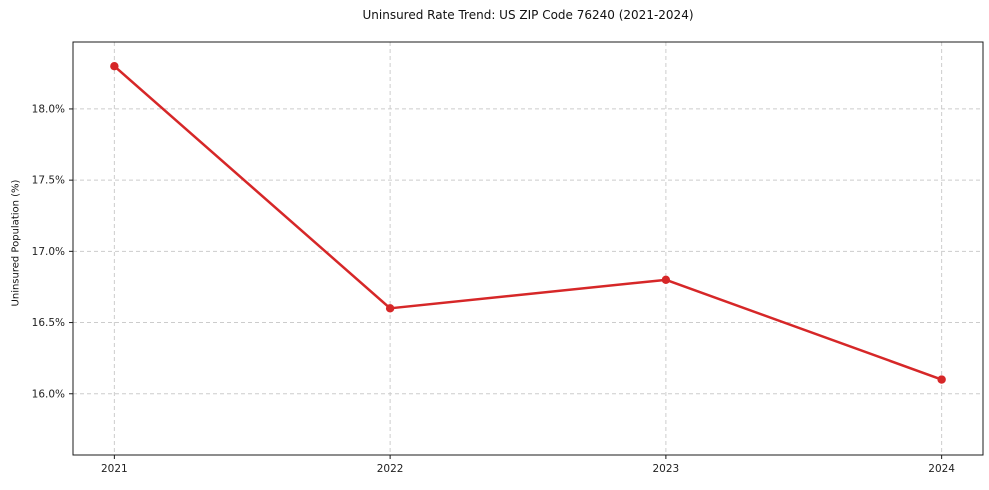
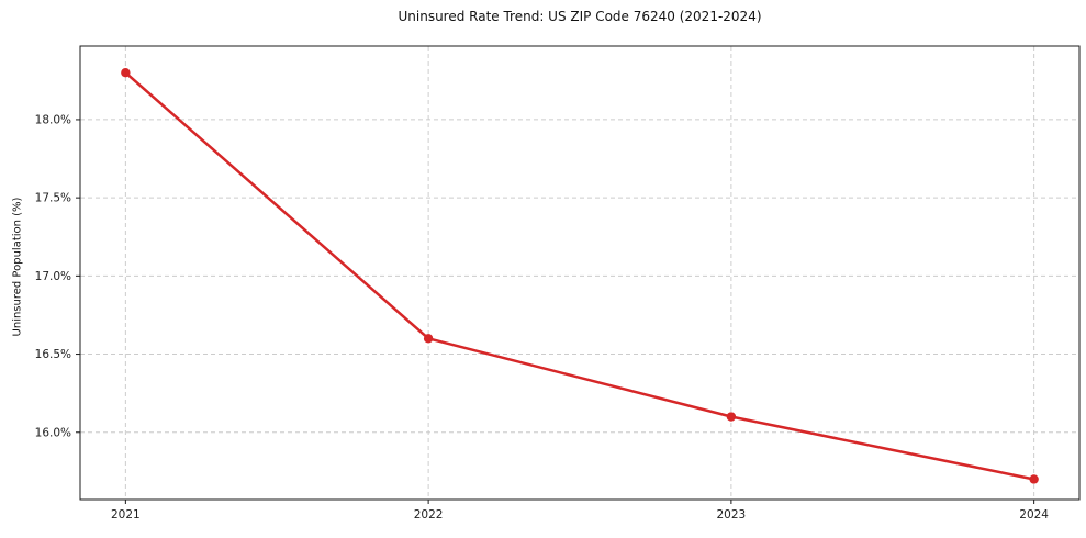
2023: 16.8% -> 16.1%
2024: 16.1% -> 15.7%
